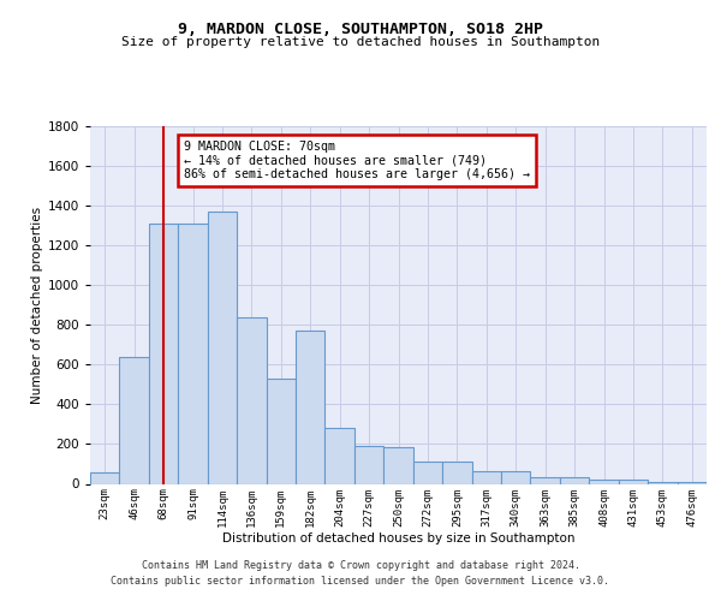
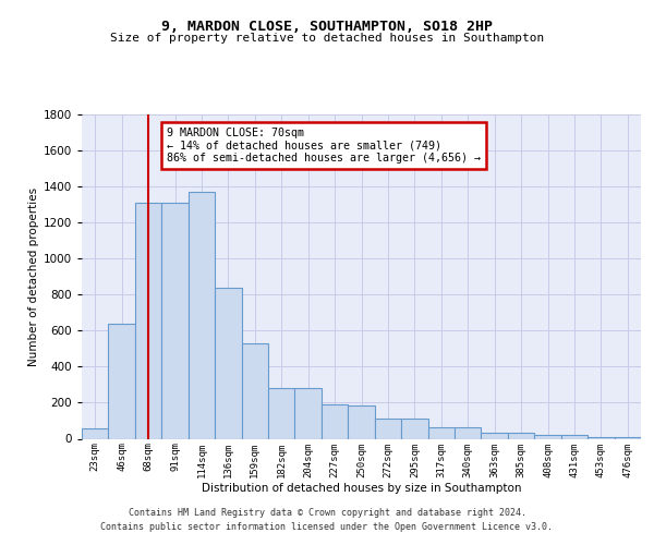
182sqm: 770 -> 280
